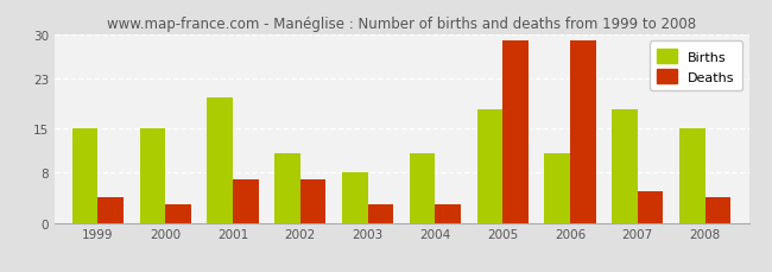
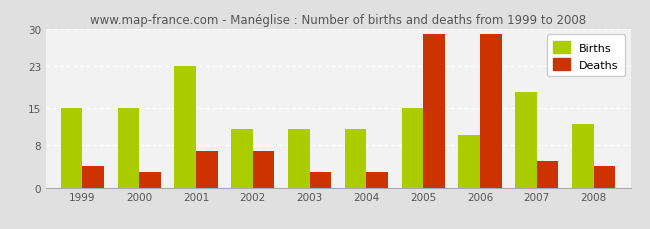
Births/2001: 20 -> 23
Births/2003: 8 -> 11
Births/2005: 18 -> 15
Births/2006: 11 -> 10
Births/2008: 15 -> 12
